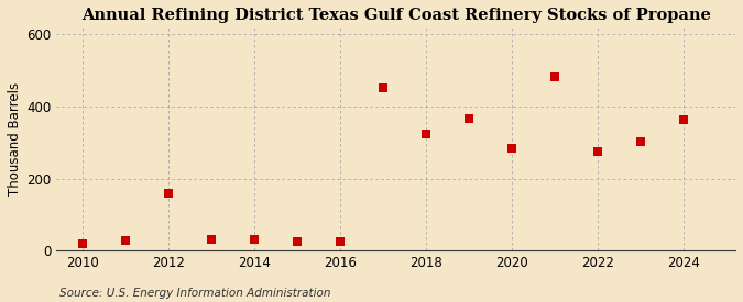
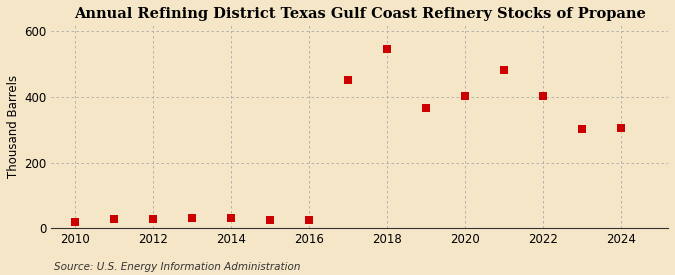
2012: 160 -> 28
2018: 325 -> 545
2020: 285 -> 402
2022: 275 -> 402
2024: 365 -> 305
